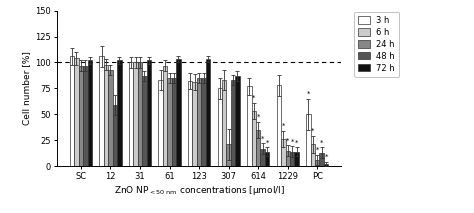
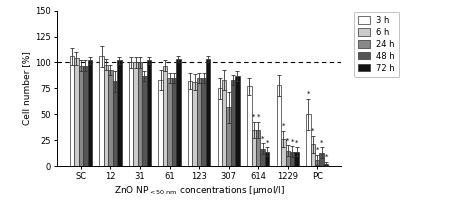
48 h/12: 59 -> 82
24 h/307: 21 -> 57
6 h/614: 53 -> 35
